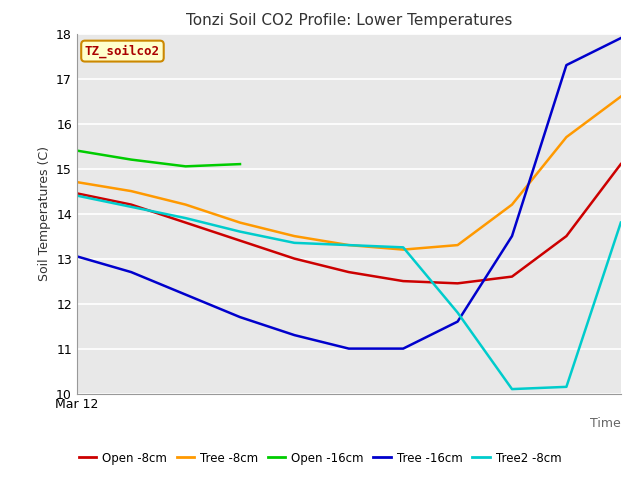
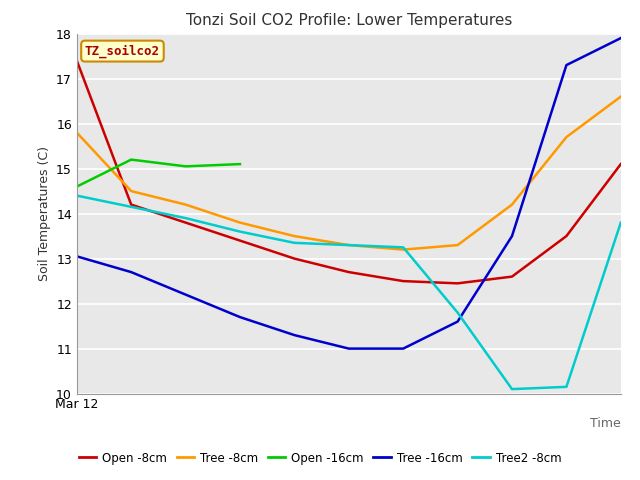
Open -8cm/Mar 12: 14.45 -> 17.40
Tree -8cm/Mar 12: 14.7 -> 15.8
Open -16cm/Mar 12: 15.40 -> 14.60
